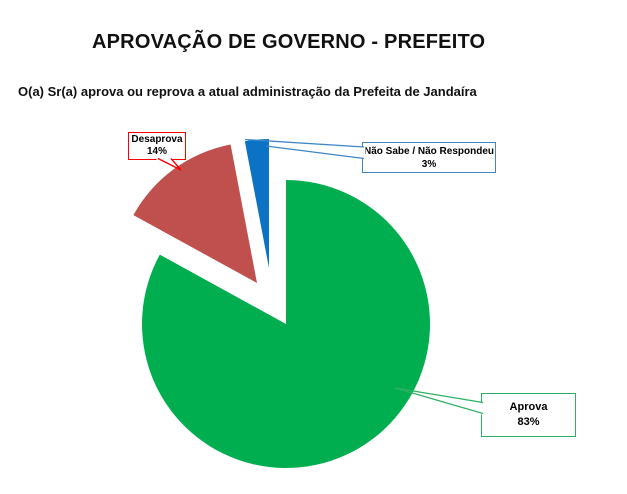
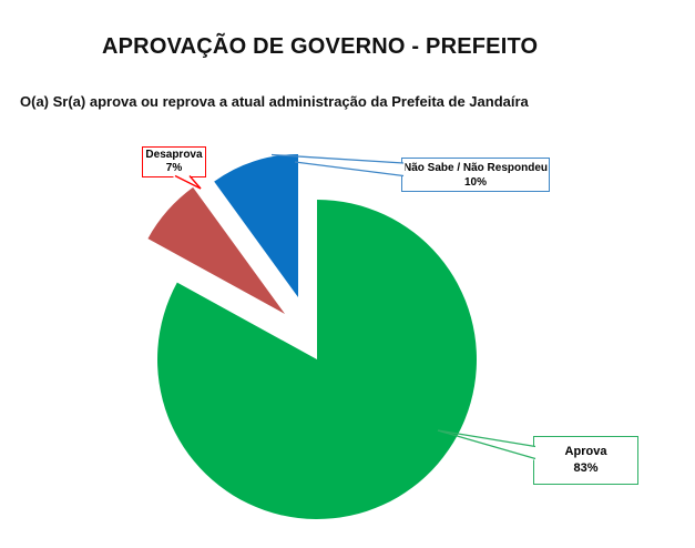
Desaprova: 14% -> 7%
Não Sabe / Não Respondeu: 3% -> 10%
